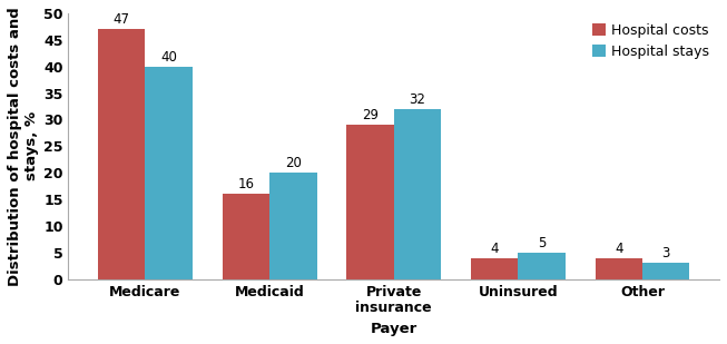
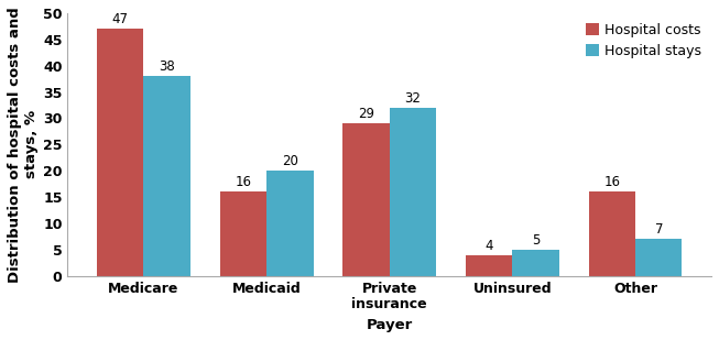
Hospital stays/Medicare: 40 -> 38
Hospital costs/Other: 4 -> 16
Hospital stays/Other: 3 -> 7
